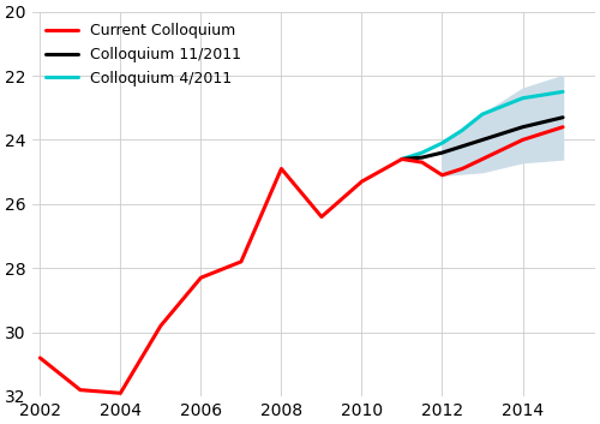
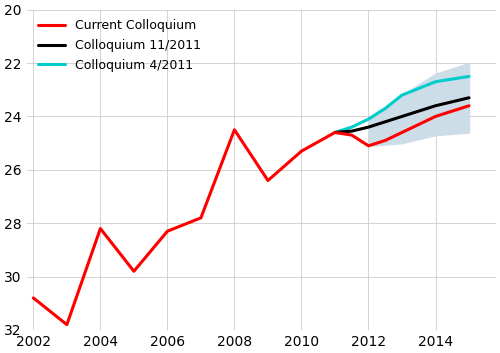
Current Colloquium/2004: 31.9 -> 28.2
Current Colloquium/2008: 24.9 -> 24.5
